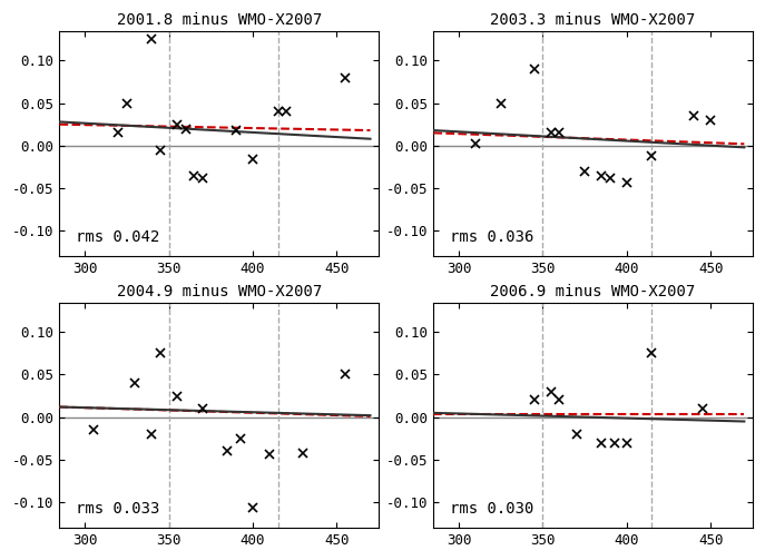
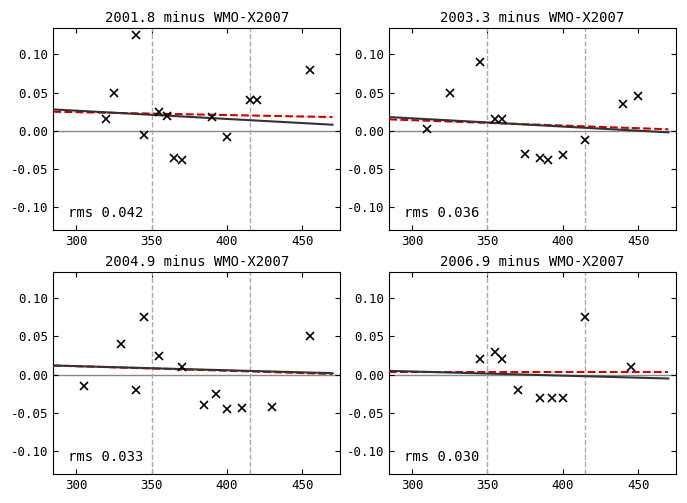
2001.8 minus WMO-X2007/400: -0.016 -> -0.008
2003.3 minus WMO-X2007/400: -0.044 -> -0.032
2003.3 minus WMO-X2007/450: 0.030 -> 0.045
2004.9 minus WMO-X2007/400: -0.106 -> -0.045
